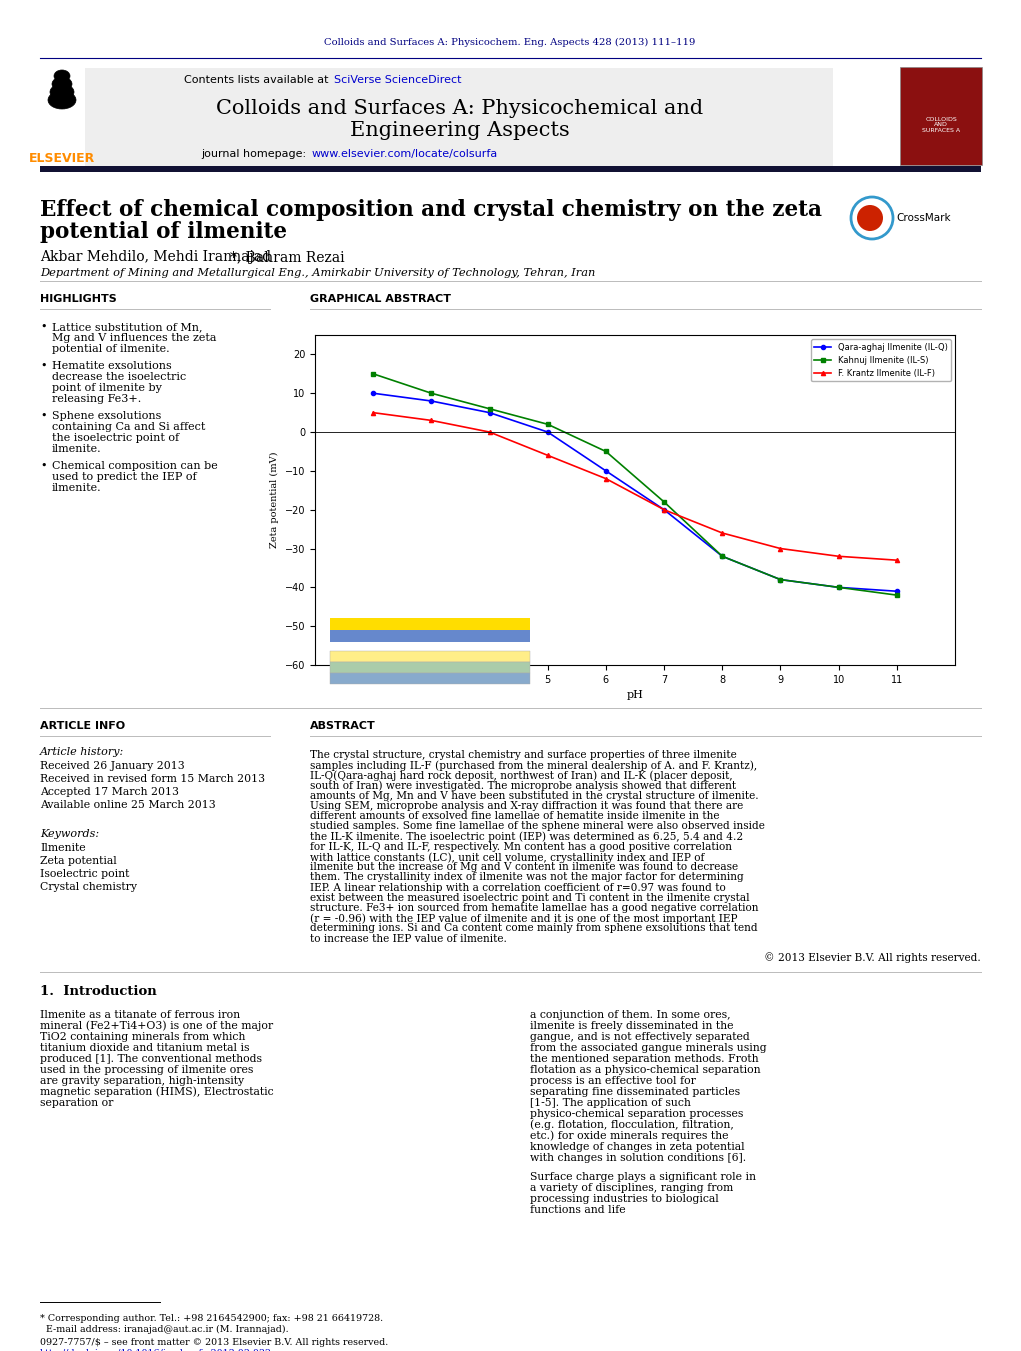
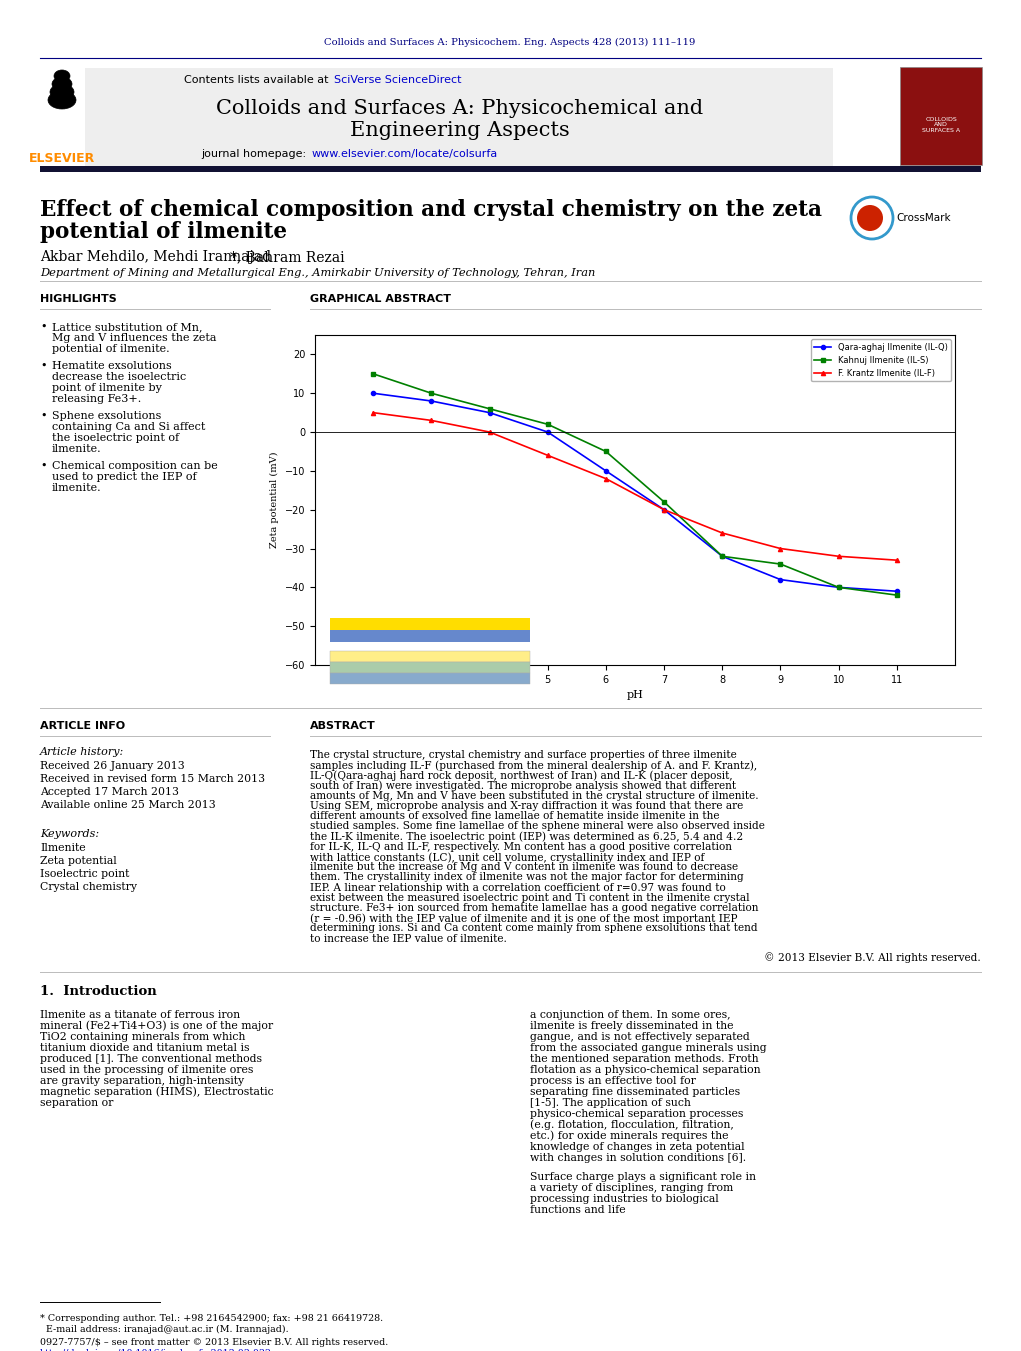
Kahnuj Ilmenite (IL-S)/9: -38 -> -34
